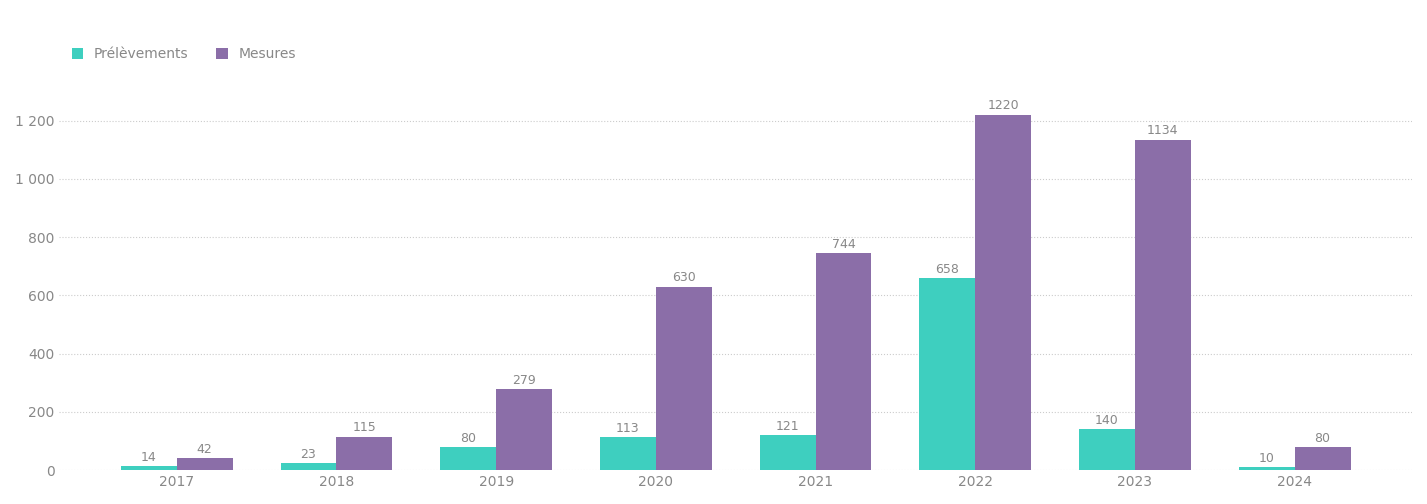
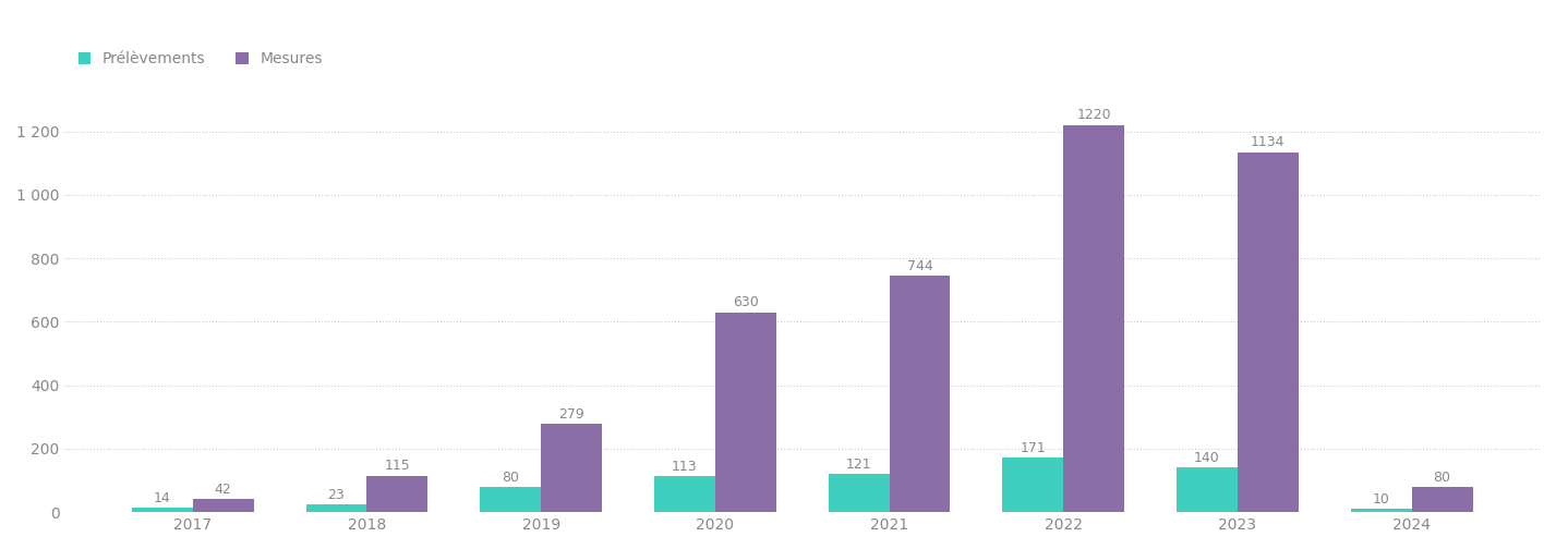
Prélèvements/2022: 658 -> 171
